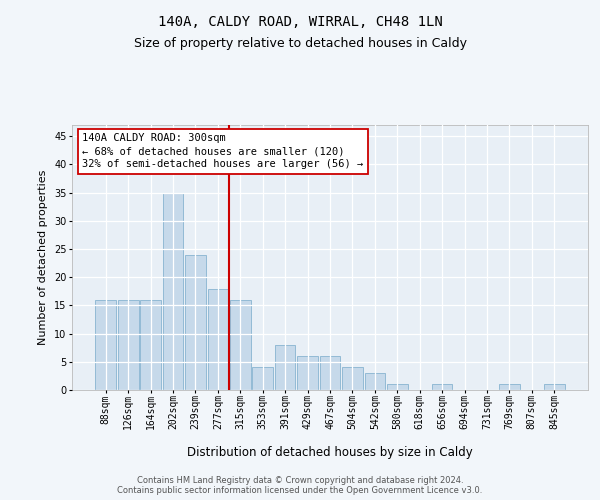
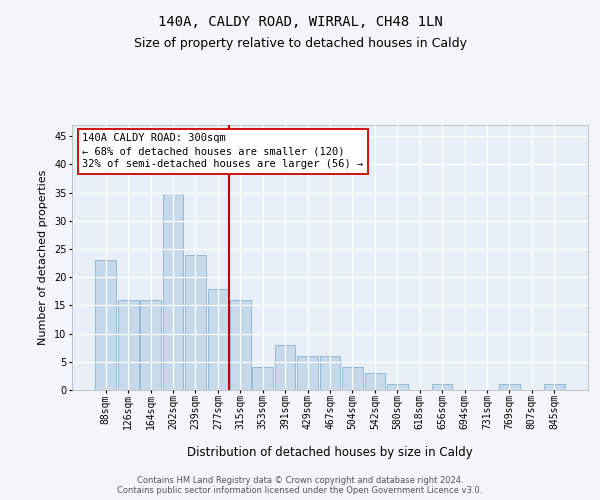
88sqm: 16 -> 23
